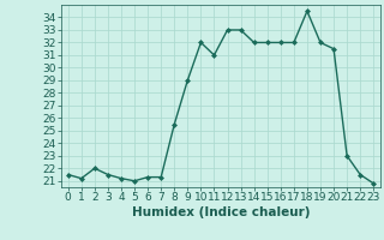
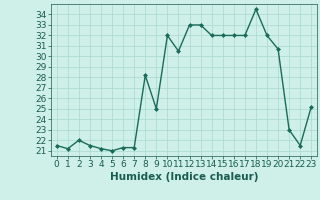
8: 25.5 -> 28.2
9: 29.0 -> 25.0
11: 31.0 -> 30.5
20: 31.5 -> 30.7
23: 20.8 -> 25.2
